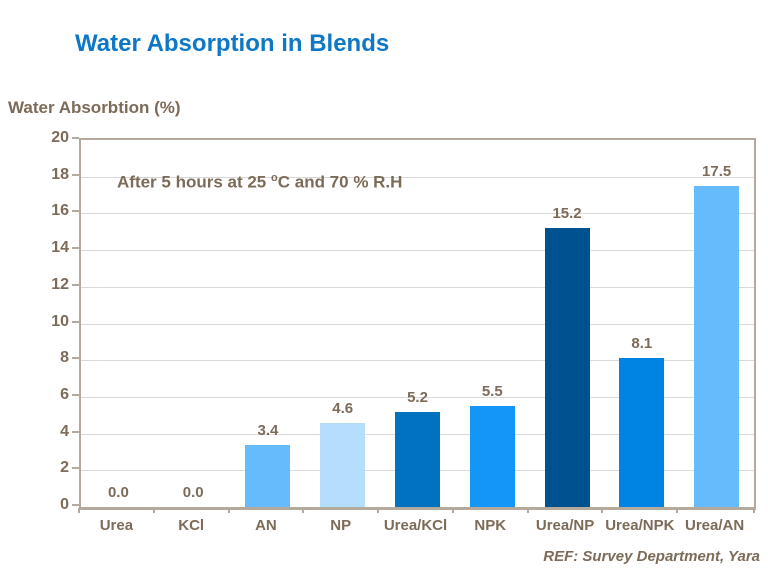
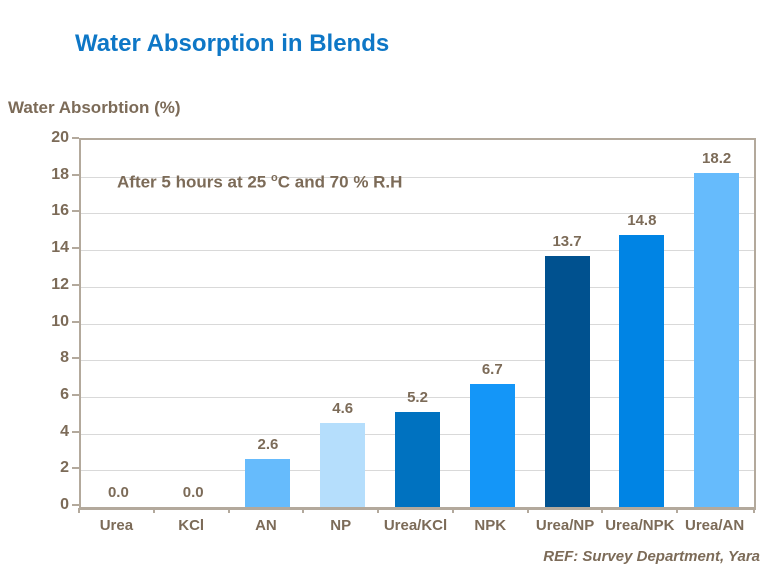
AN: 3.4 -> 2.6
NPK: 5.5 -> 6.7
Urea/NP: 15.2 -> 13.7
Urea/NPK: 8.1 -> 14.8
Urea/AN: 17.5 -> 18.2
